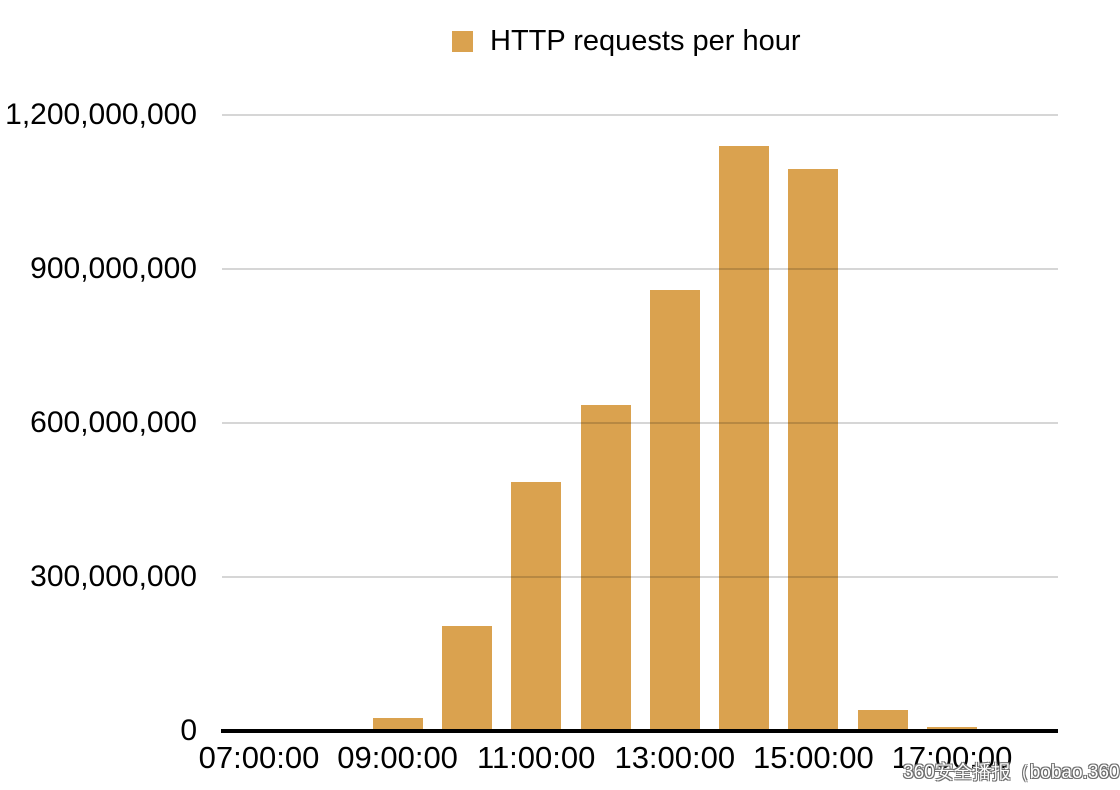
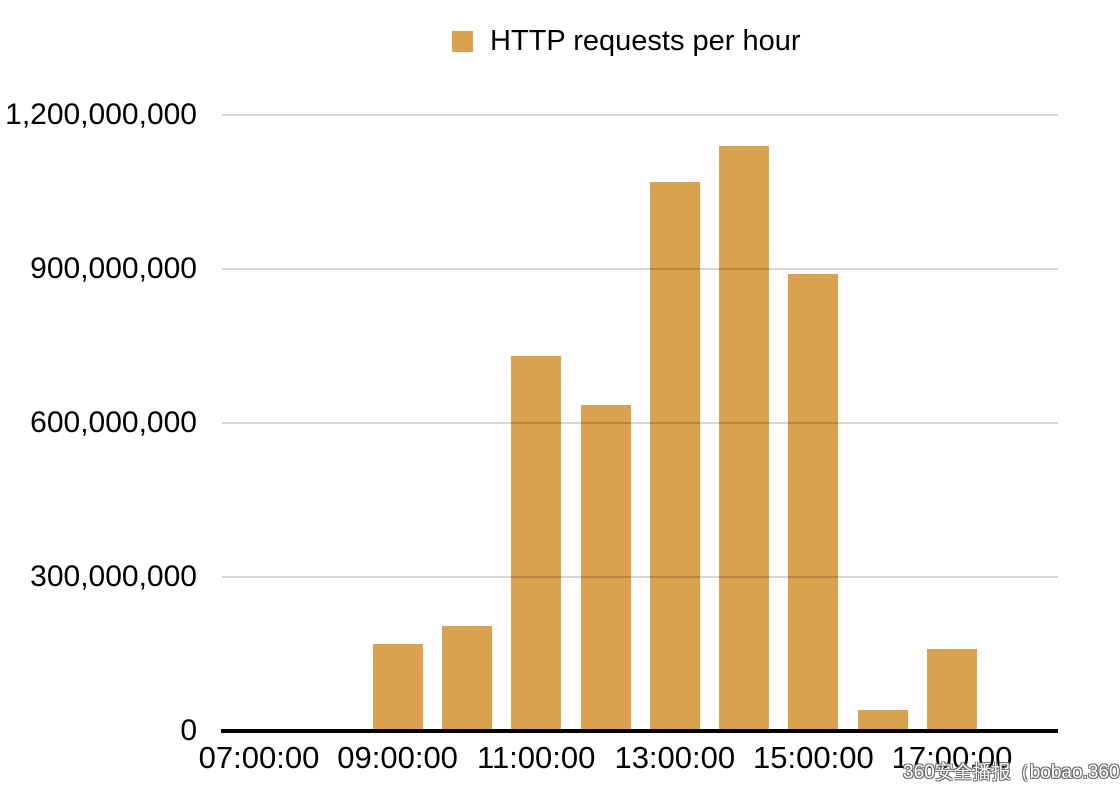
09:00:00: 20000000 -> 170000000
11:00:00: 480000000 -> 730000000
13:00:00: 860000000 -> 1070000000
15:00:00: 1100000000 -> 890000000
17:00:00: 10000000 -> 160000000
